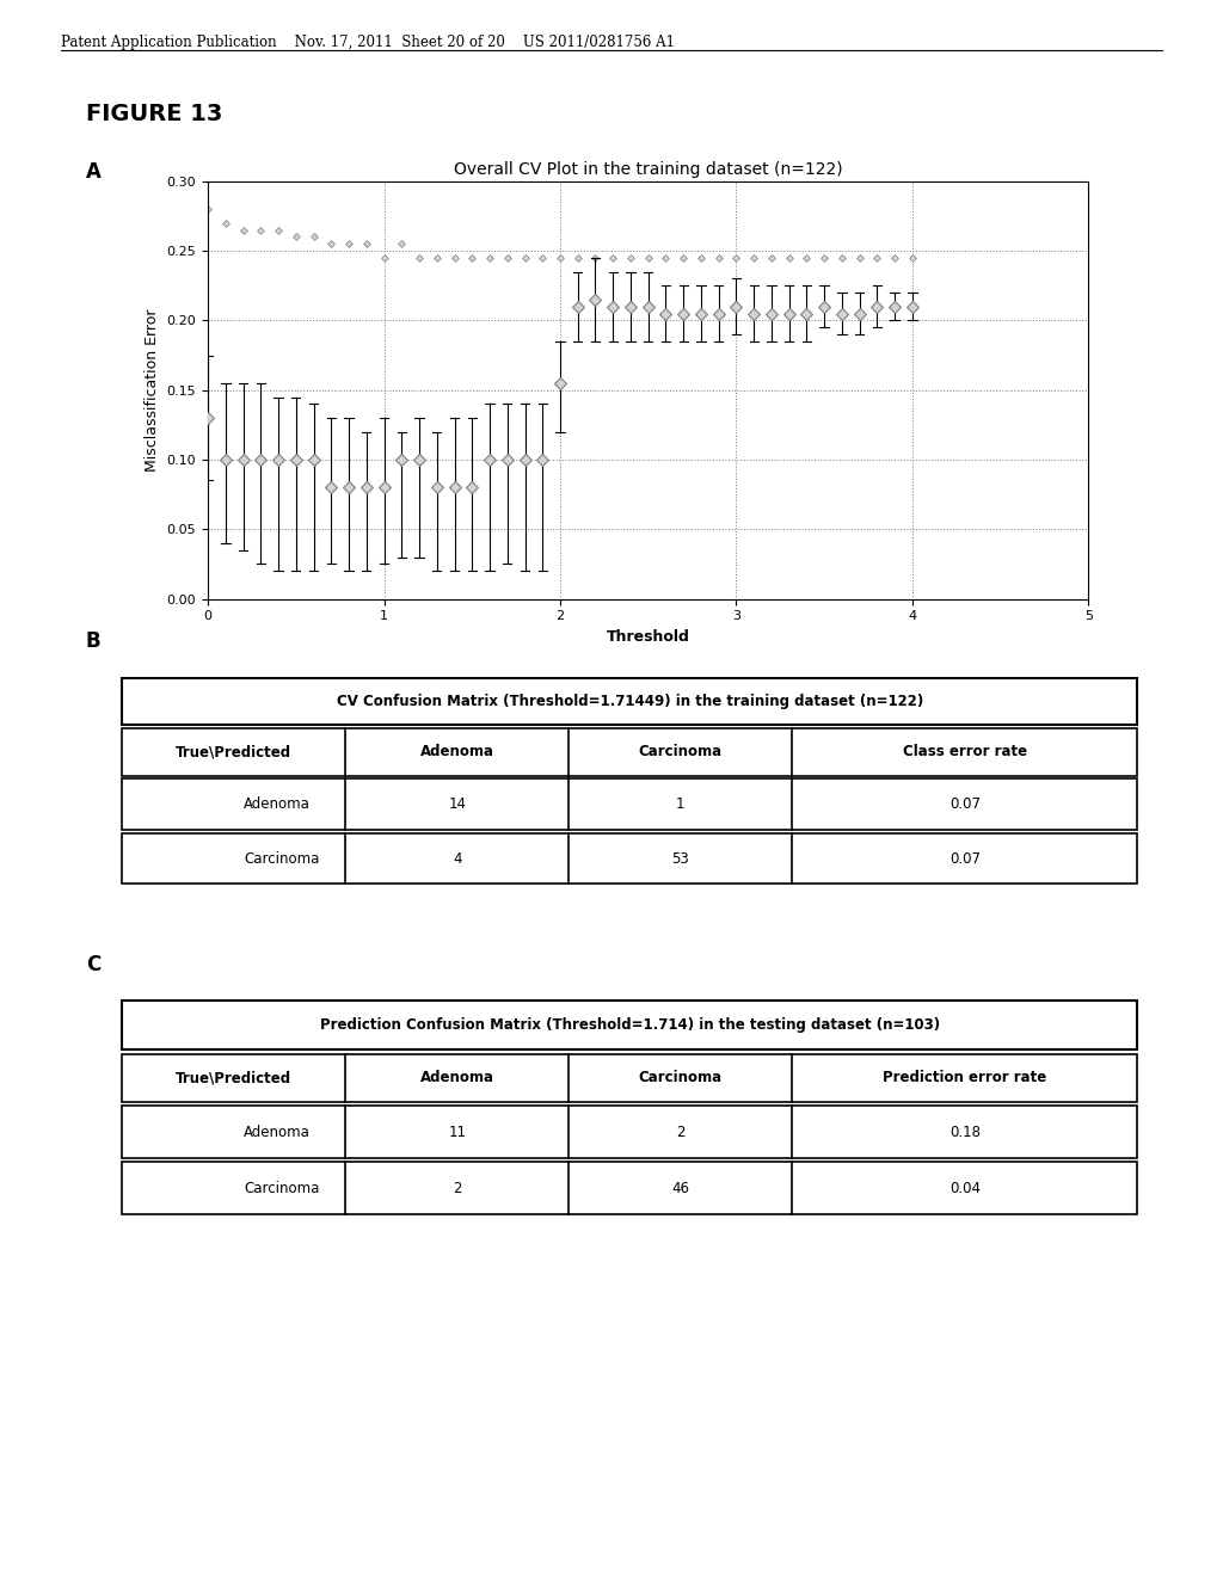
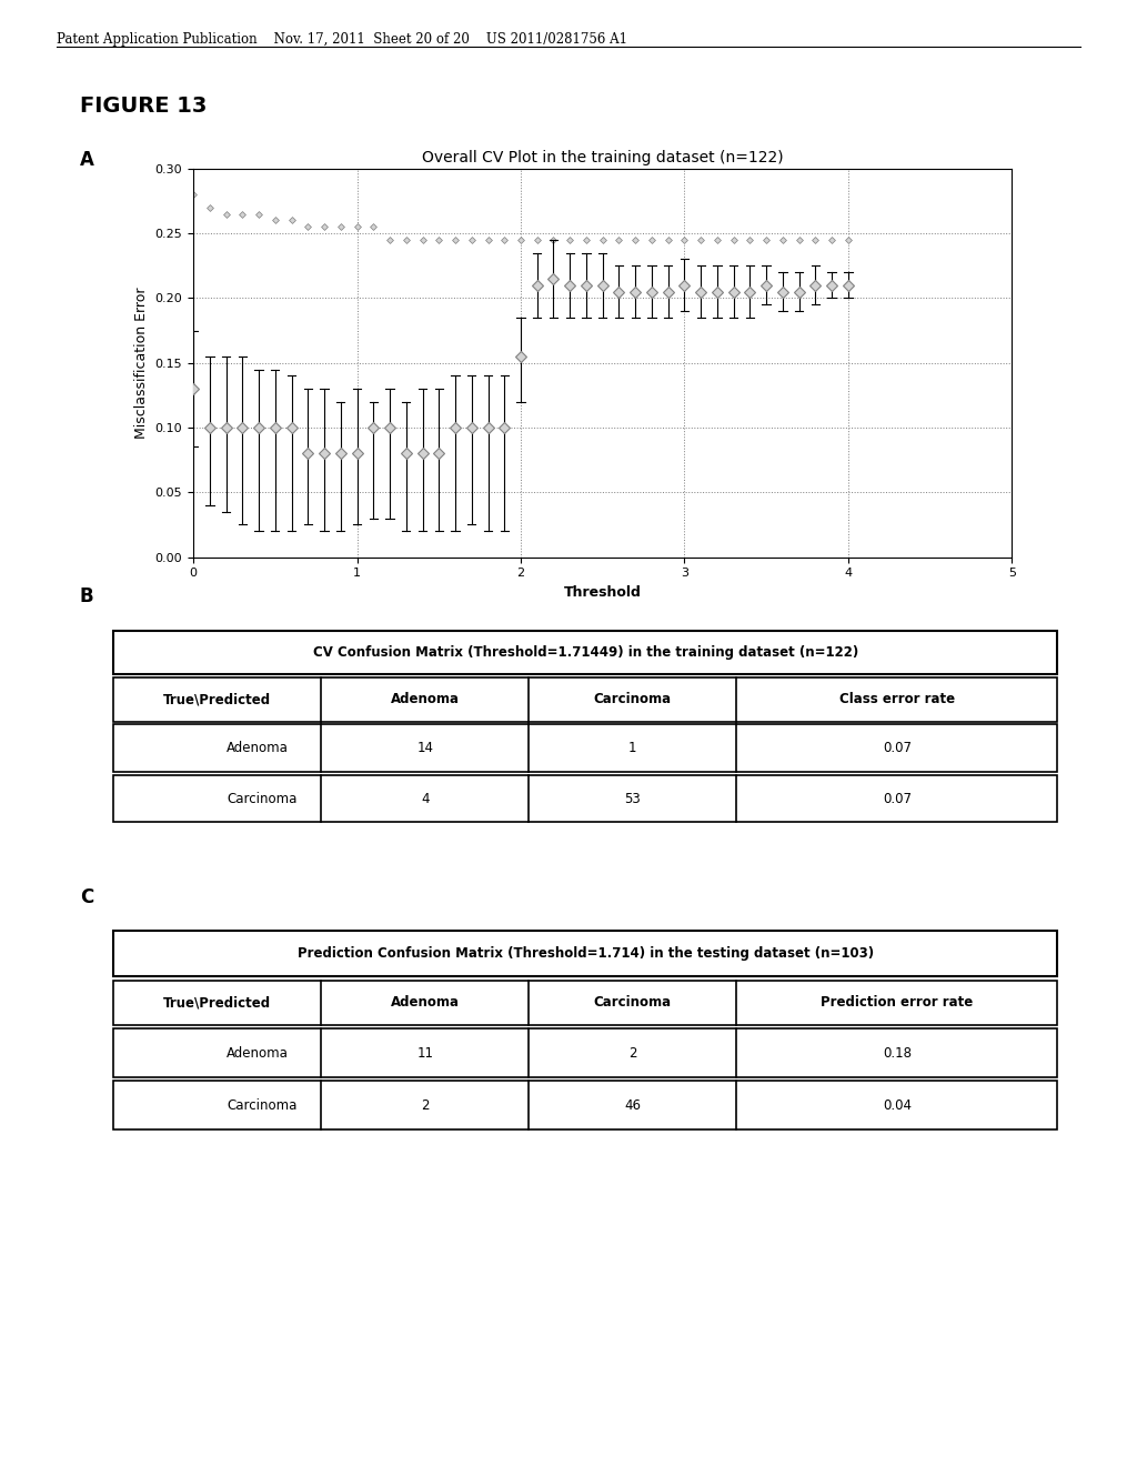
1: 0.245 -> 0.255
